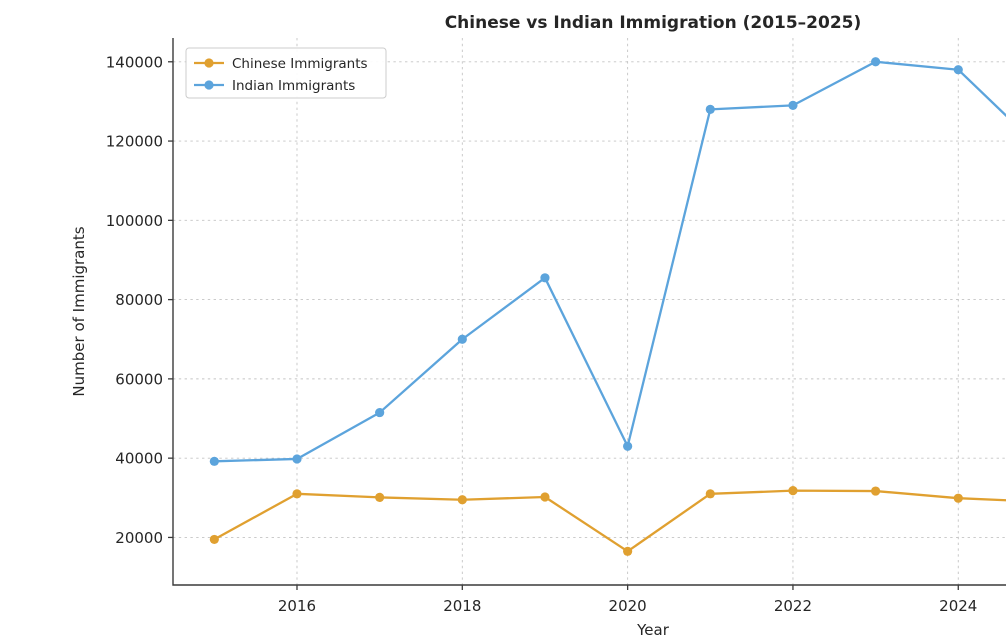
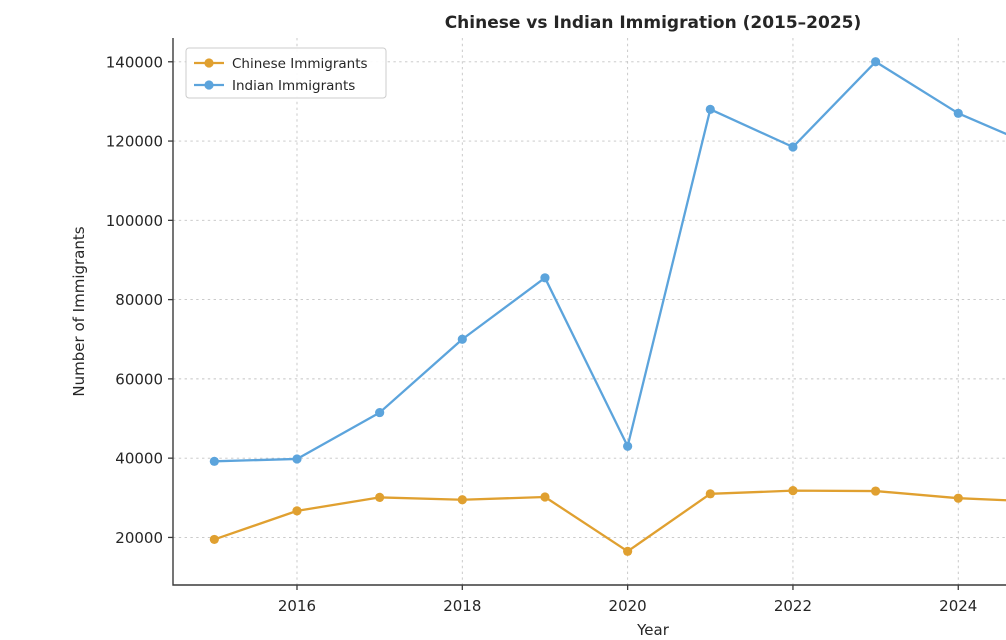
Chinese Immigrants/2016: 31000 -> 27000
Indian Immigrants/2022: 129000 -> 118000
Indian Immigrants/2024: 138000 -> 127000
